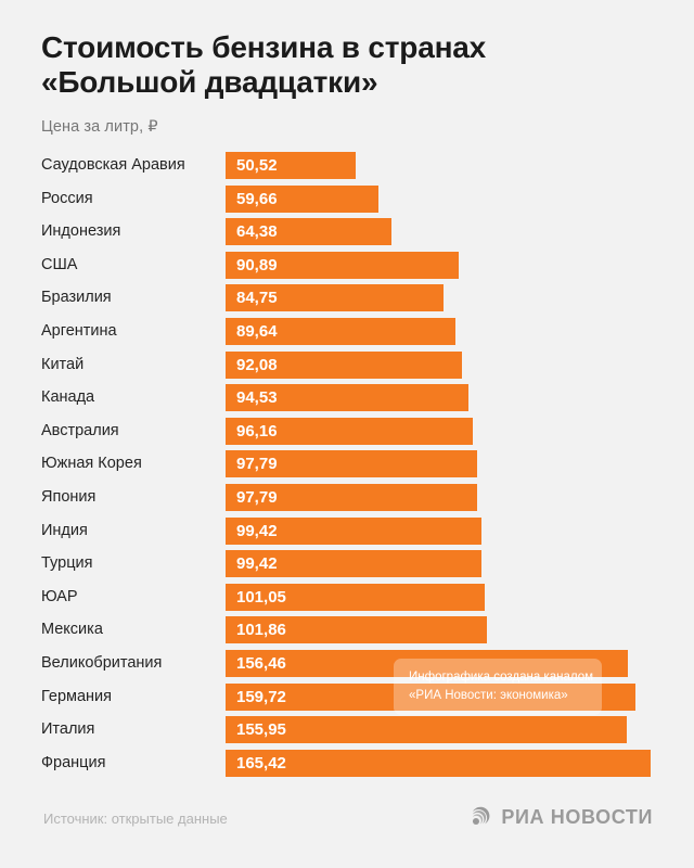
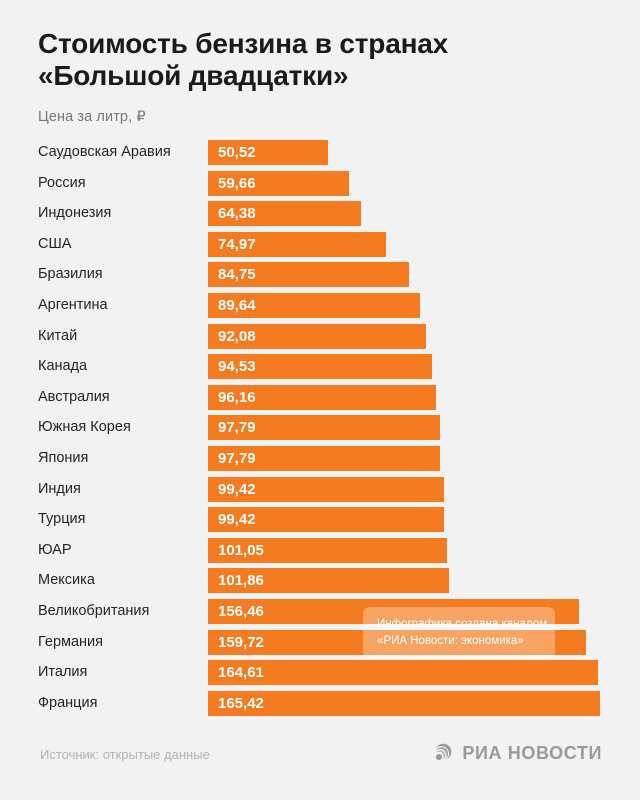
США: 90,89 -> 74,97
Италия: 155,95 -> 164,61
